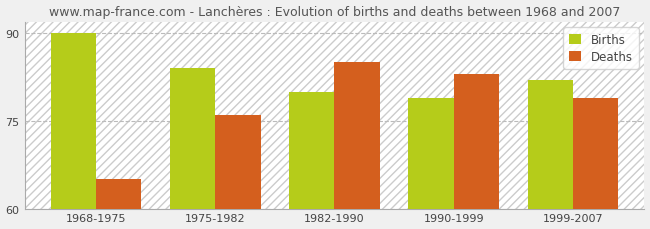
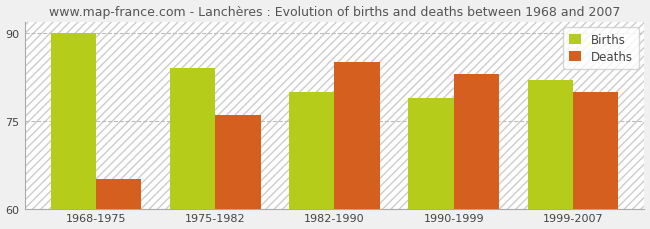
Deaths/1999-2007: 79 -> 80
